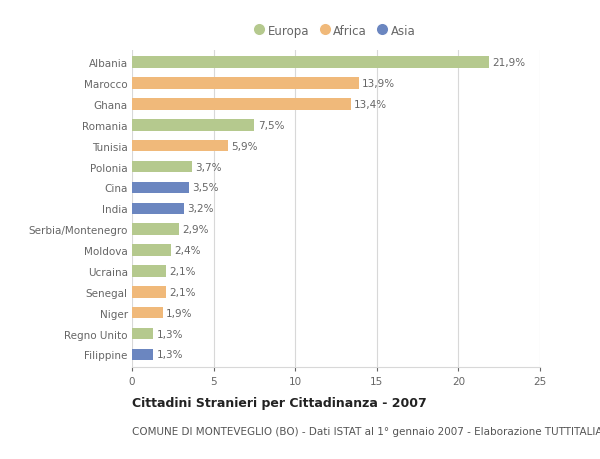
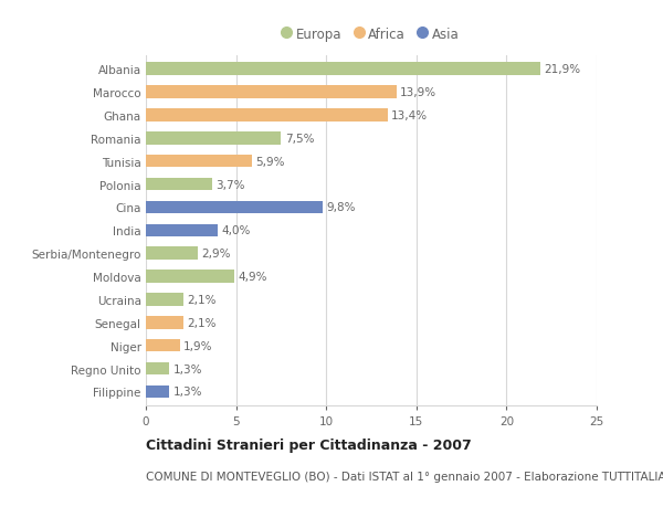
Cina: 3,5% -> 9,8%
India: 3,2% -> 4,0%
Moldova: 2,4% -> 4,9%
